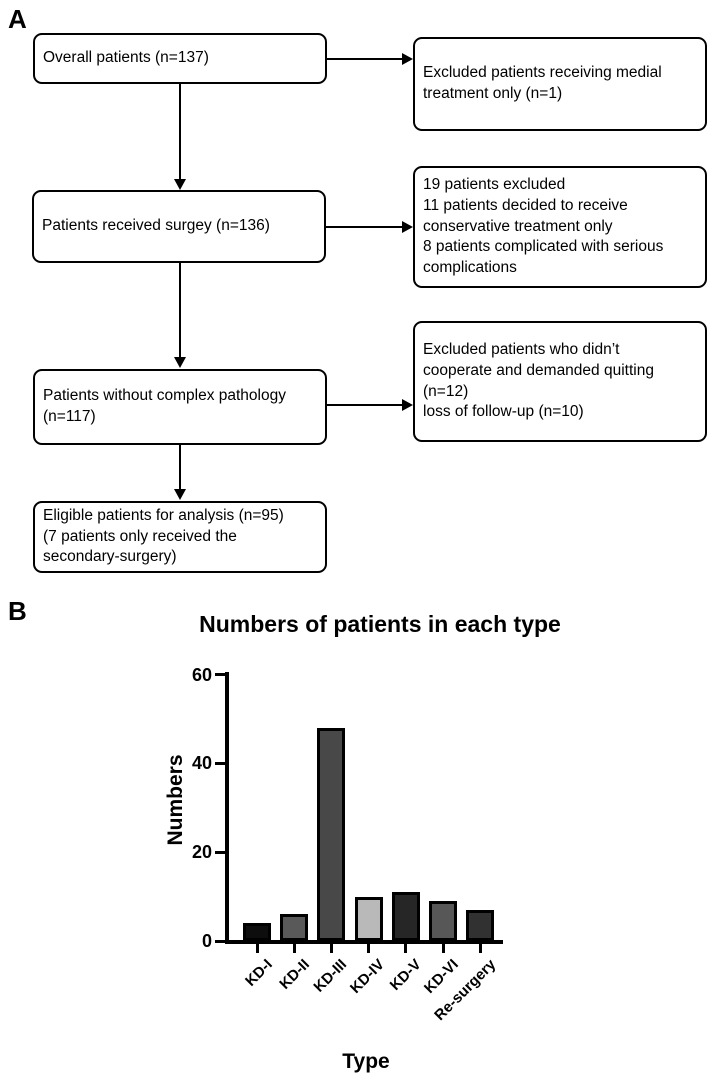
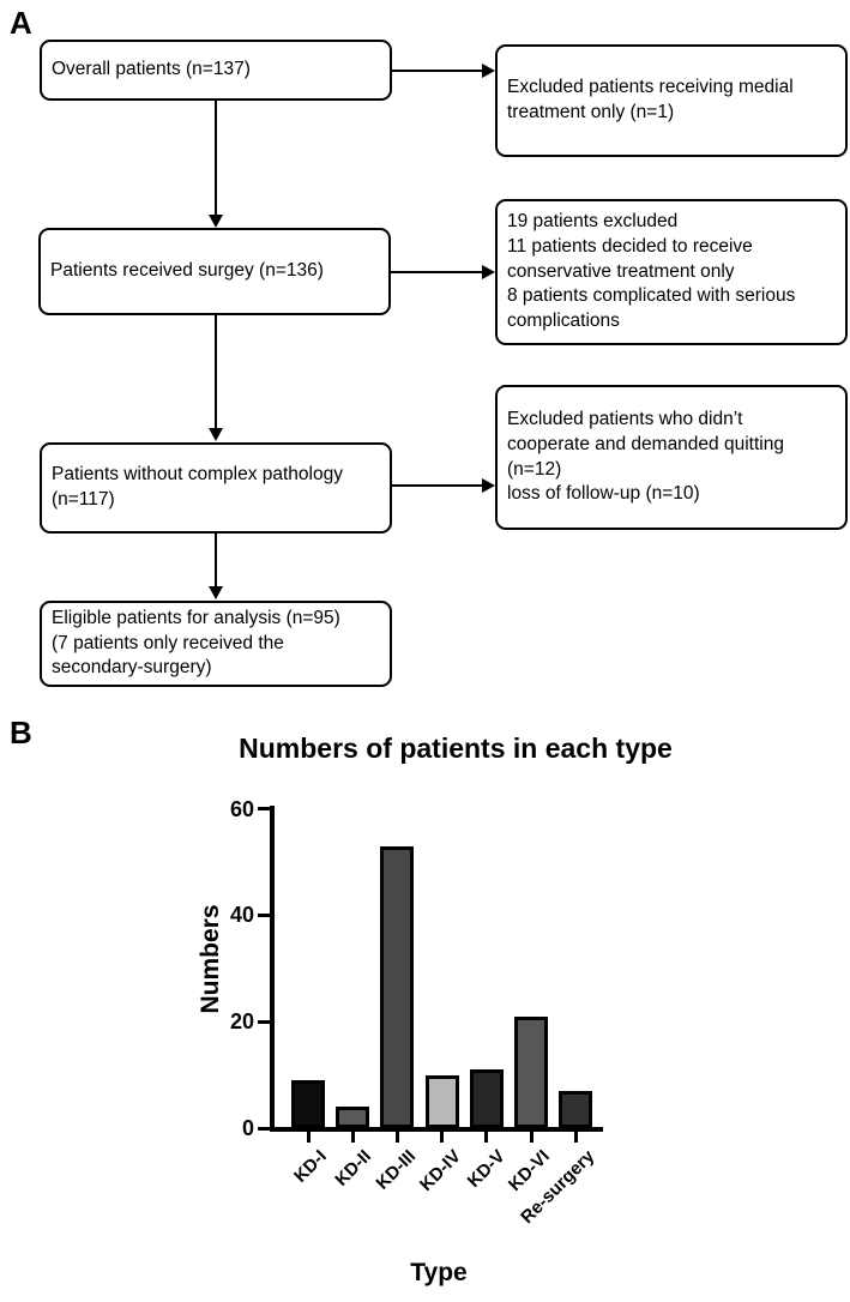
KD-I: 4 -> 9
KD-II: 6 -> 4
KD-III: 48 -> 53
KD-VI: 9 -> 21
